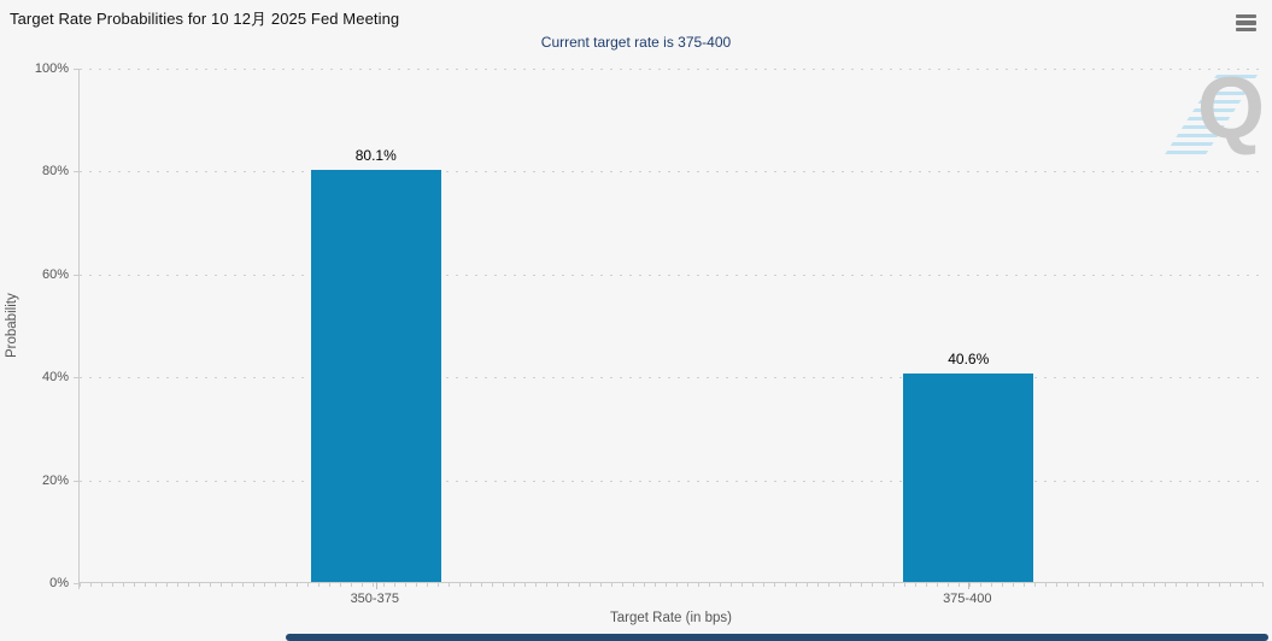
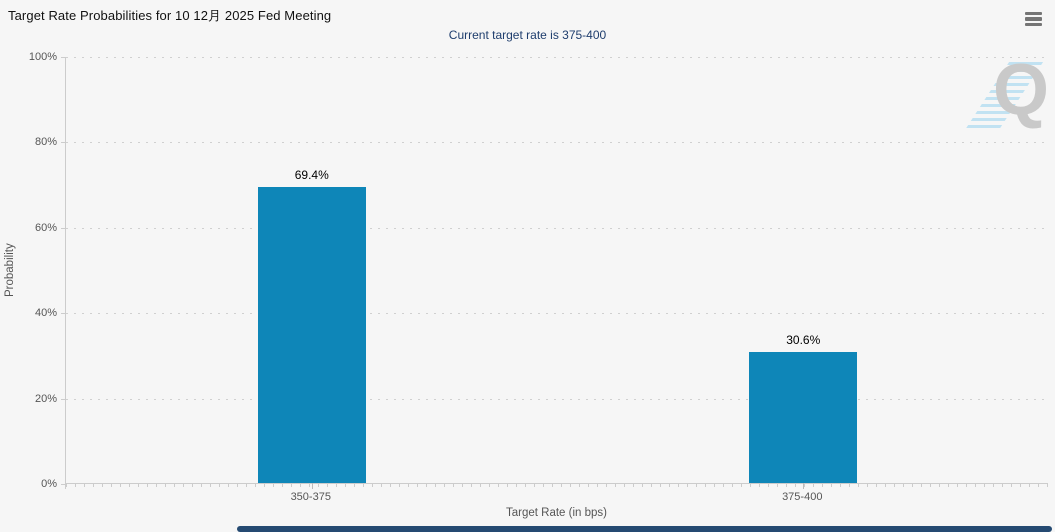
350-375: 80.1% -> 69.4%
375-400: 40.6% -> 30.6%
